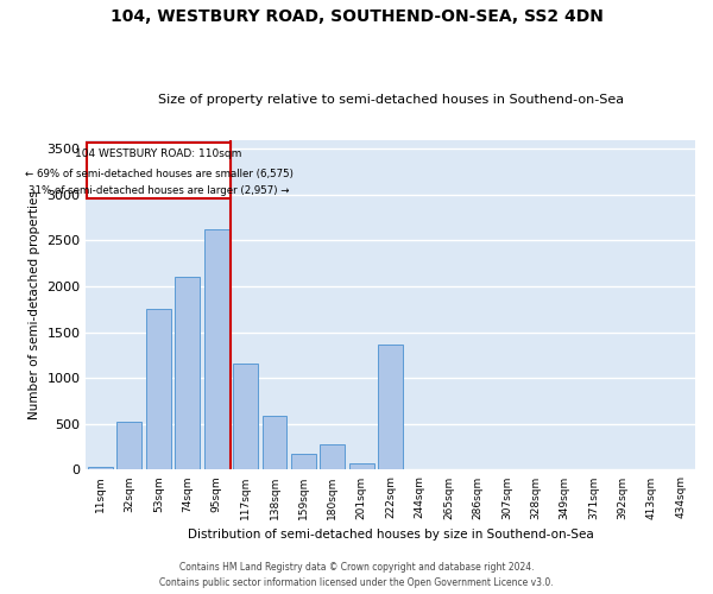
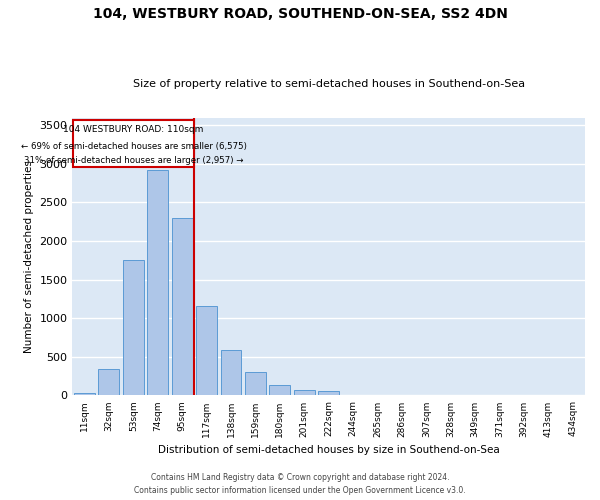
32sqm: 520 -> 340
74sqm: 2100 -> 2920
95sqm: 2620 -> 2300
159sqm: 180 -> 300
180sqm: 280 -> 130
222sqm: 1360 -> 60
